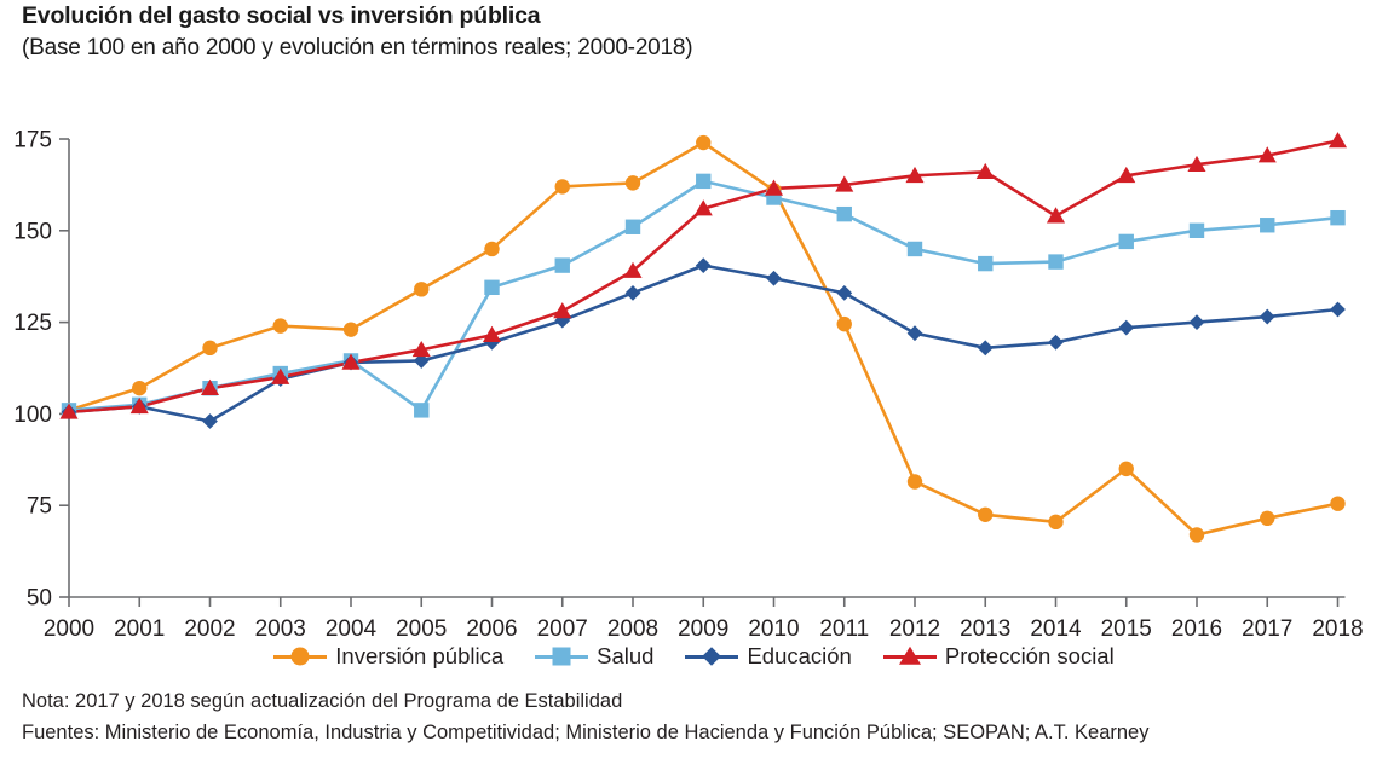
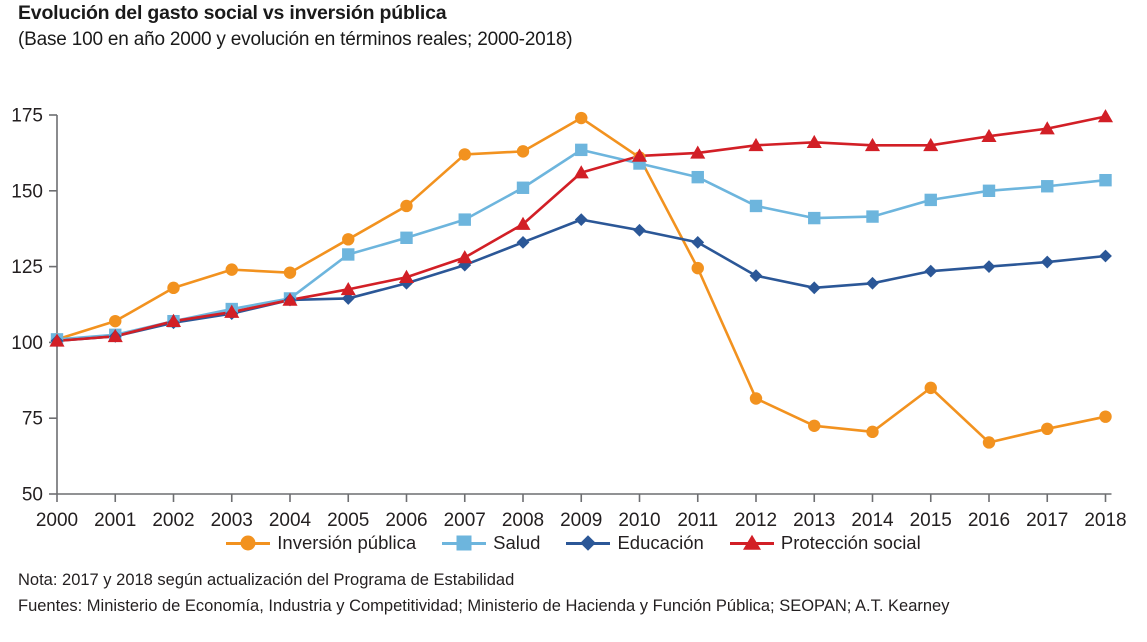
Educación/2002: 98 -> 106
Salud/2005: 101 -> 129
Protección social/2014: 154 -> 165
